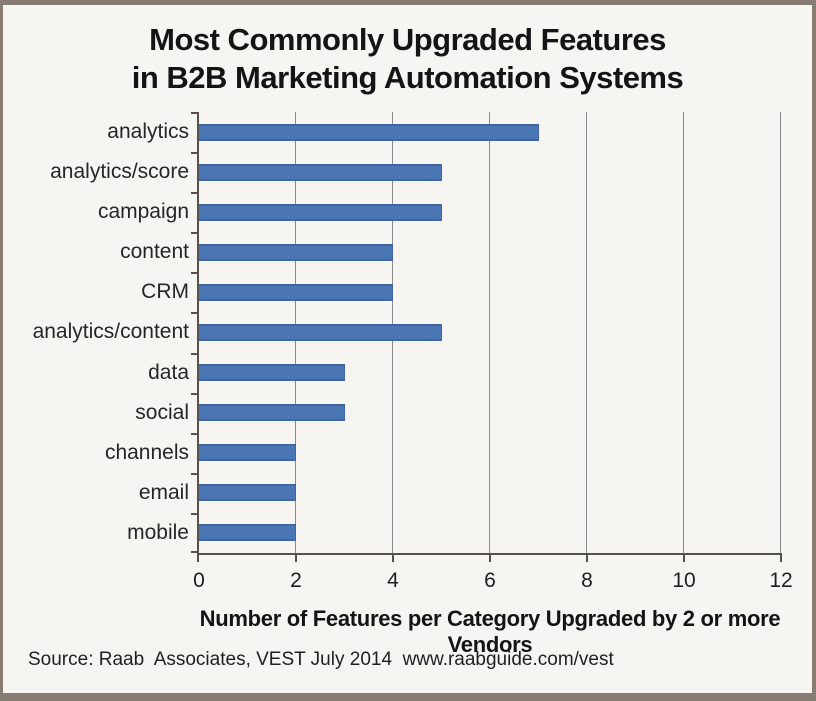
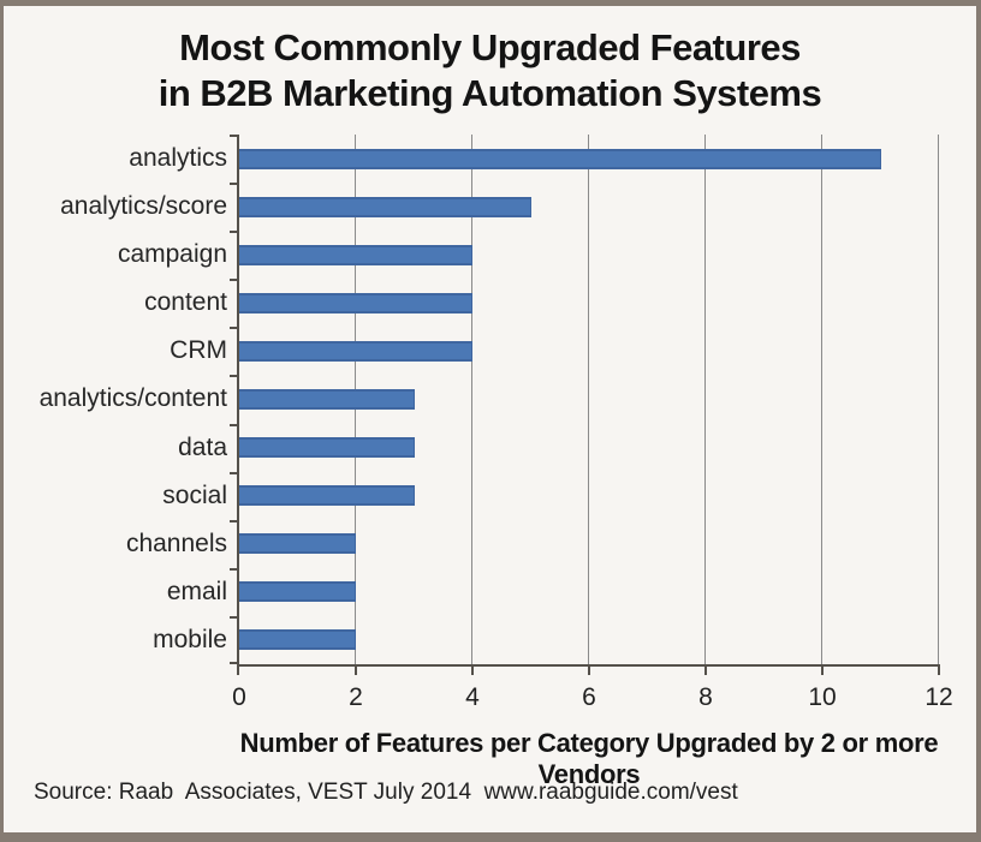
analytics: 7 -> 11
campaign: 5 -> 4
analytics/content: 5 -> 3
